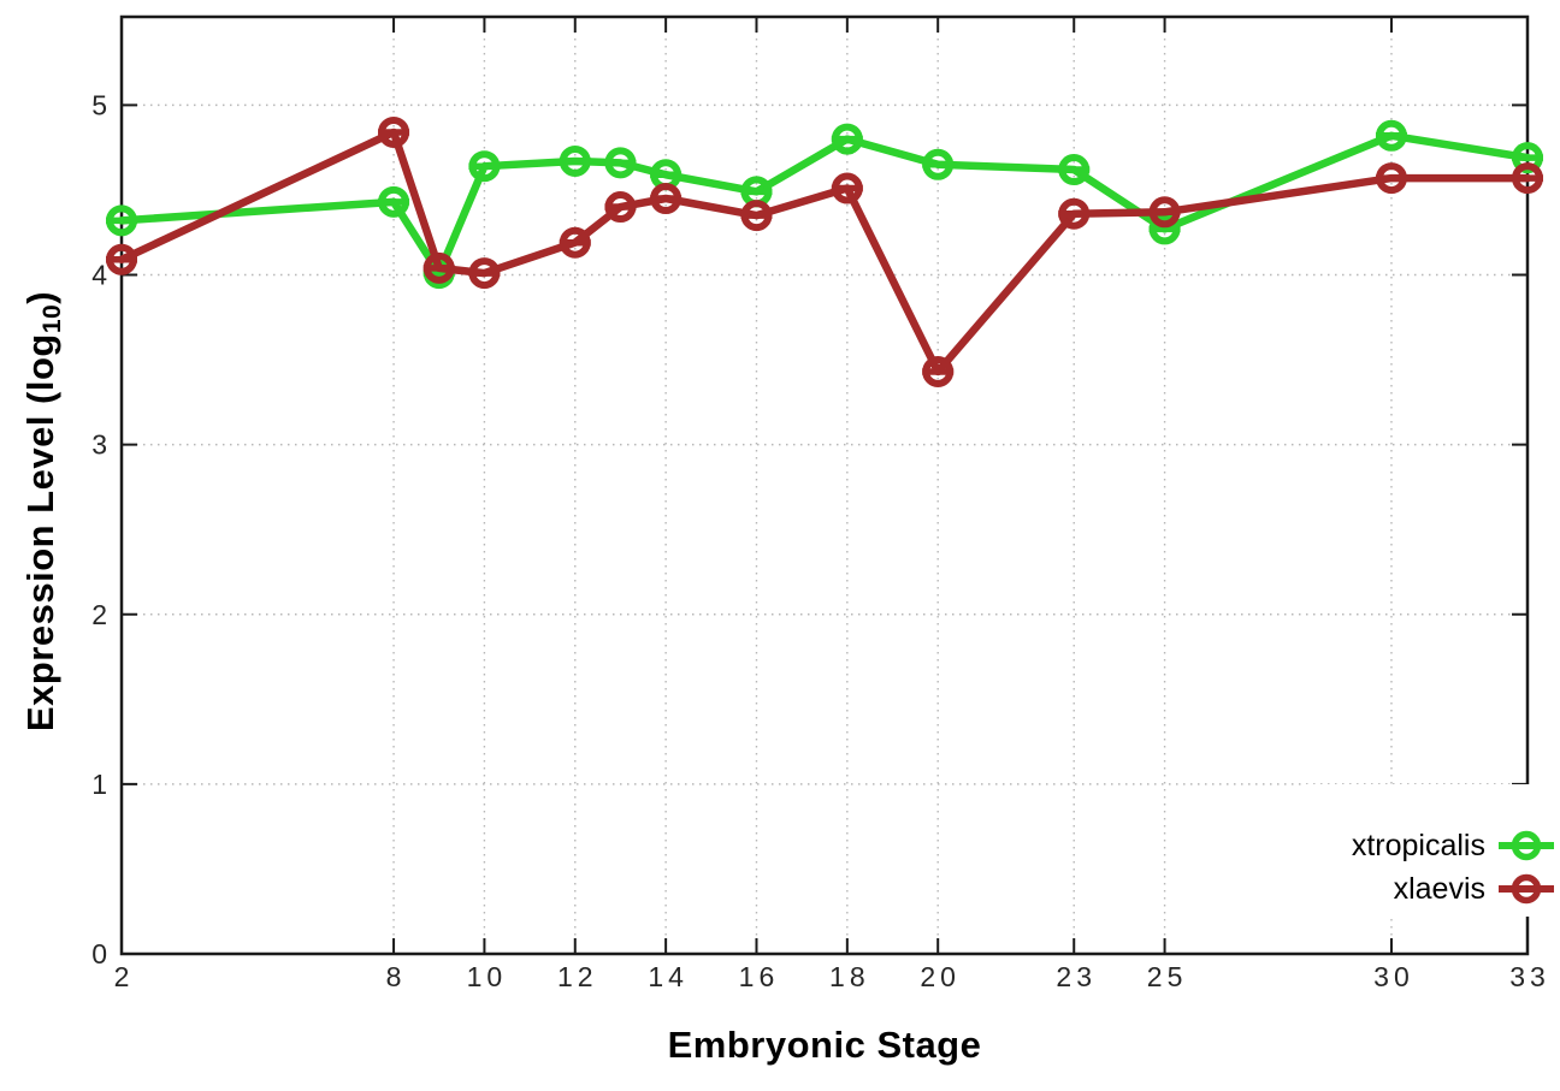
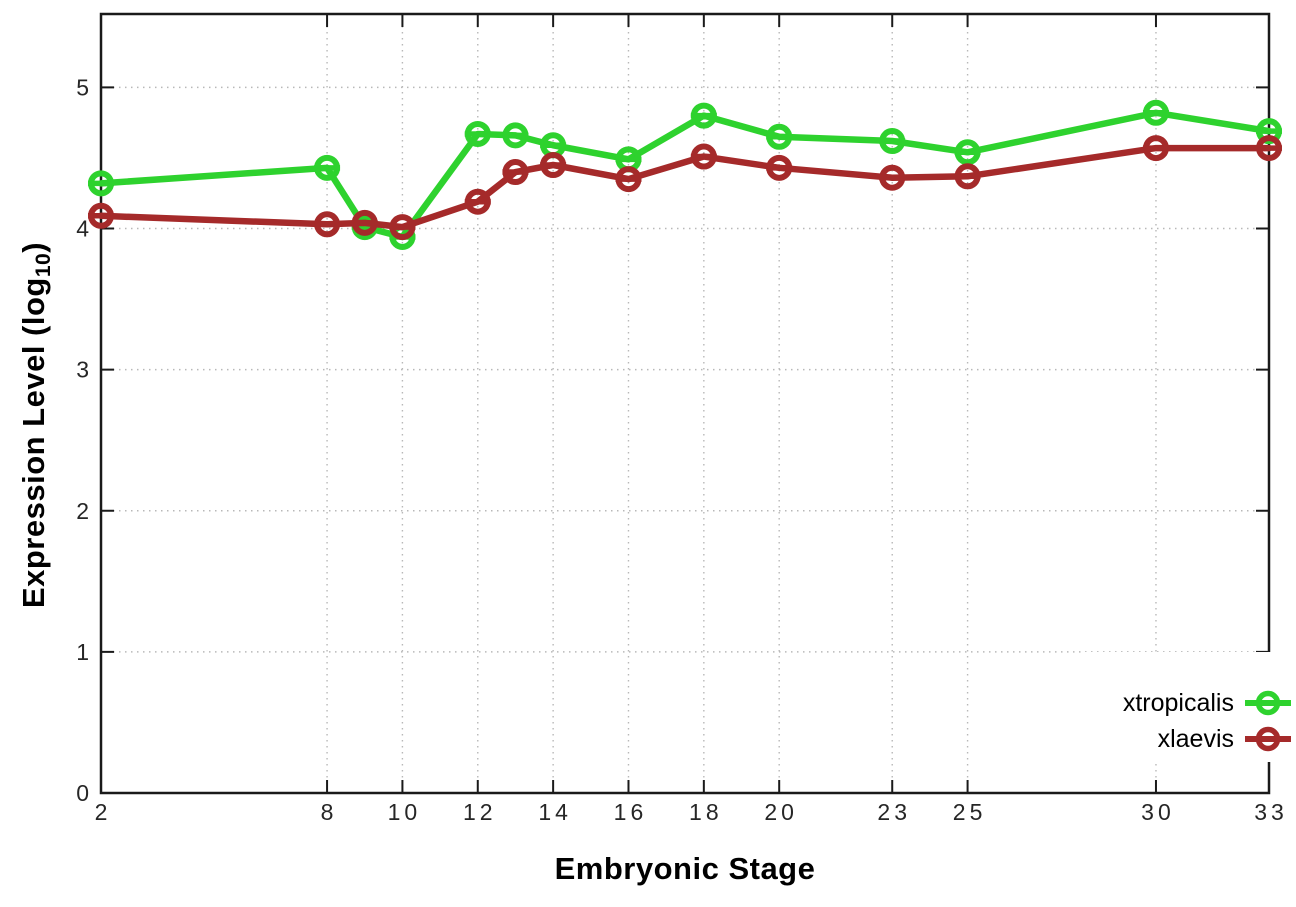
xlaevis/8: 4.84 -> 4.03
xtropicalis/10: 4.64 -> 3.94
xlaevis/20: 3.43 -> 4.43
xtropicalis/25: 4.27 -> 4.54
